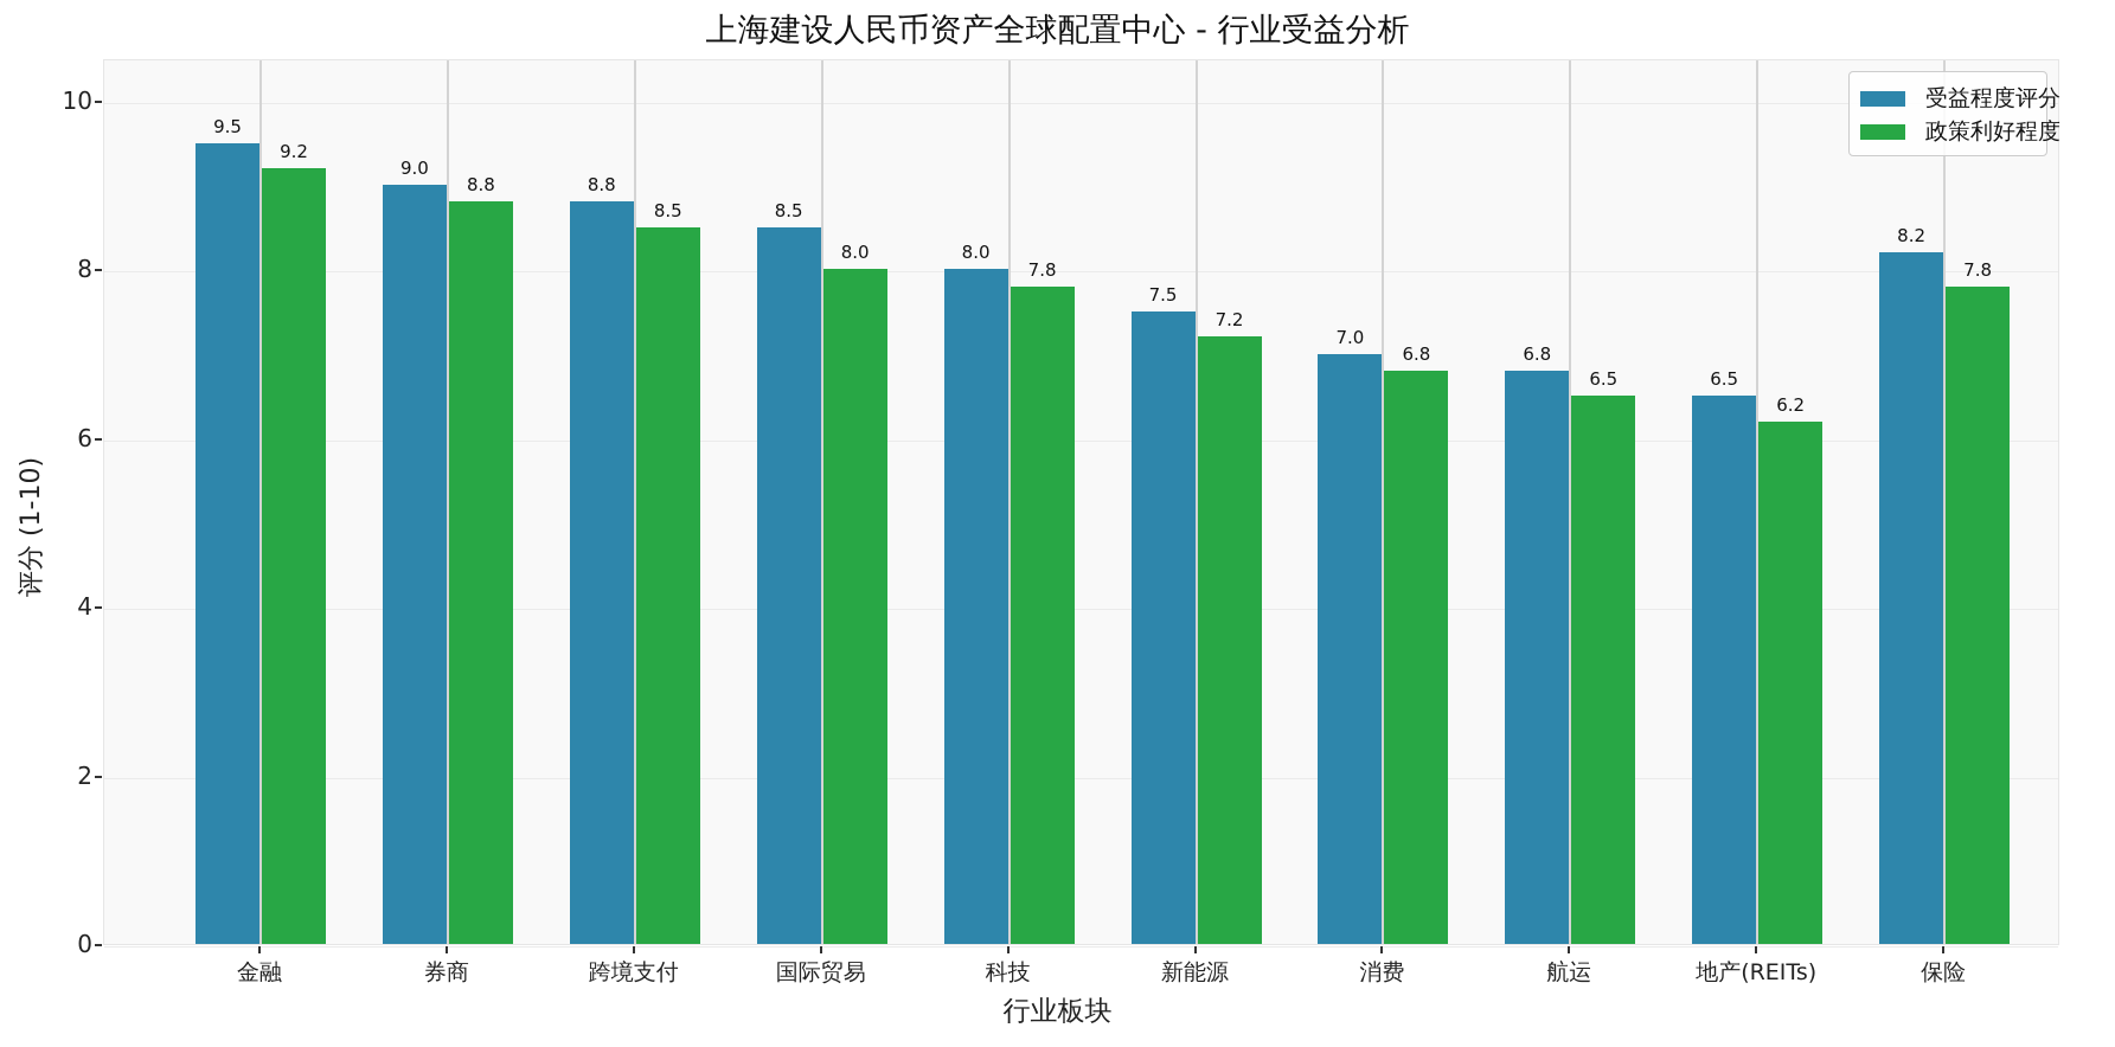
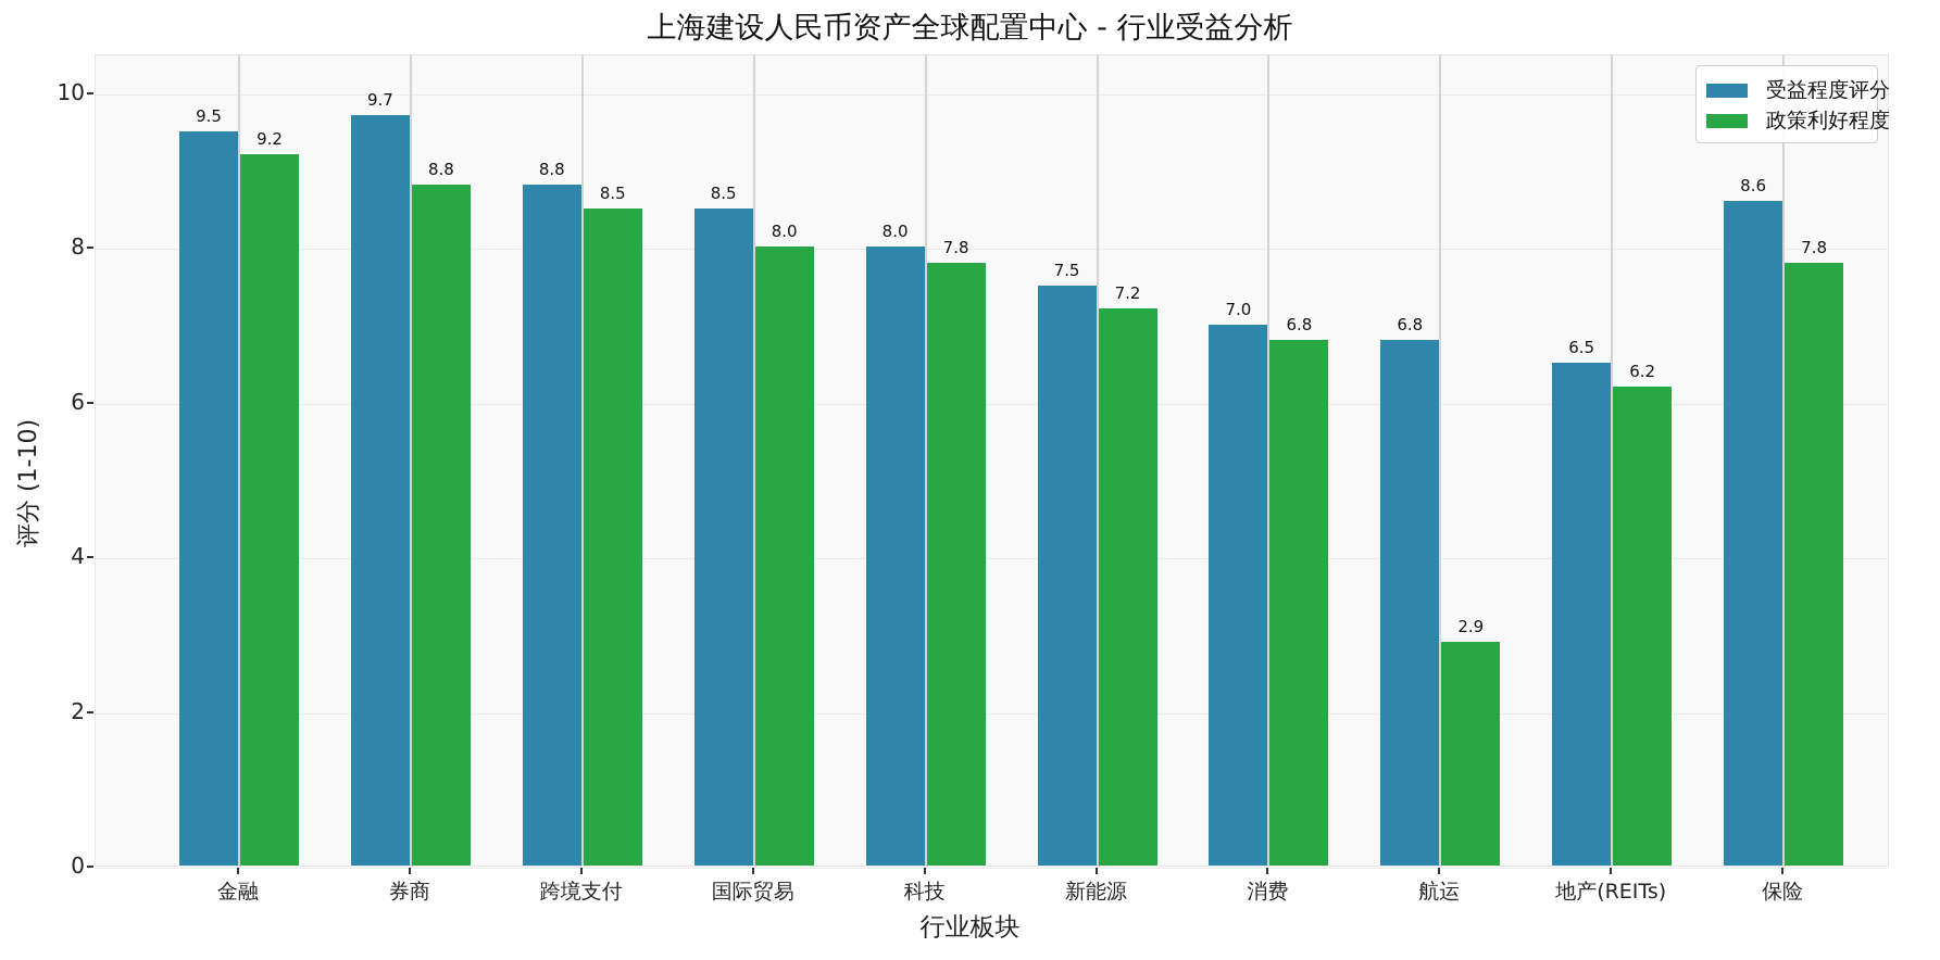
受益程度评分/券商: 9.0 -> 9.7
政策利好程度/航运: 6.5 -> 2.9
受益程度评分/保险: 8.2 -> 8.6
